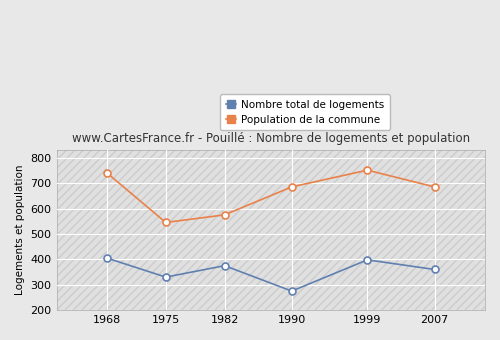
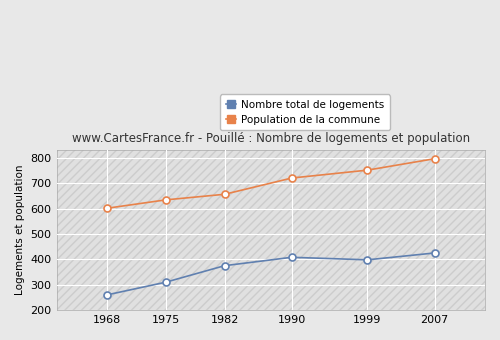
Nombre total de logements/1968: 405 -> 260
Population de la commune/1968: 740 -> 601
Nombre total de logements/1975: 330 -> 310
Population de la commune/1975: 545 -> 634
Population de la commune/1982: 575 -> 656
Nombre total de logements/1990: 275 -> 408
Population de la commune/1990: 685 -> 720
Nombre total de logements/2007: 360 -> 425
Population de la commune/2007: 685 -> 796
